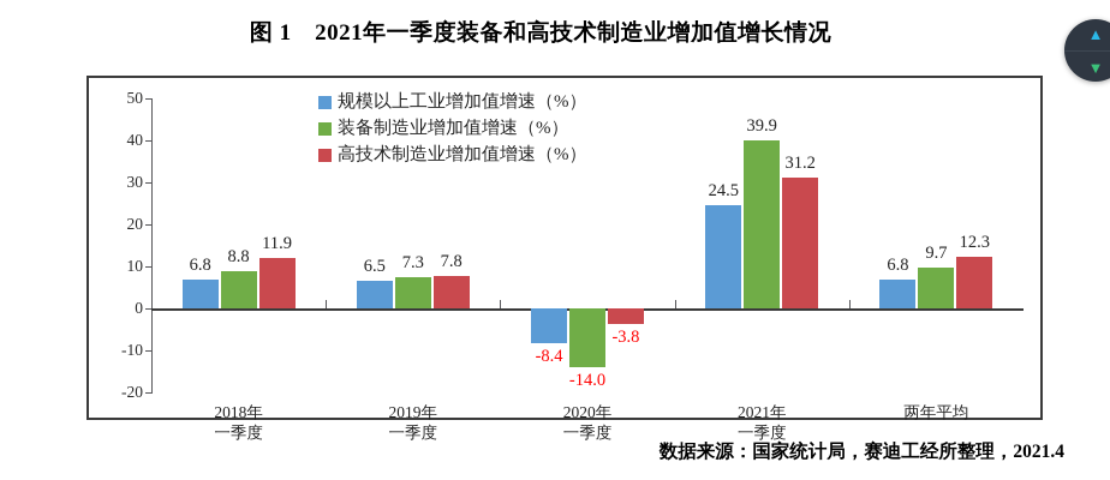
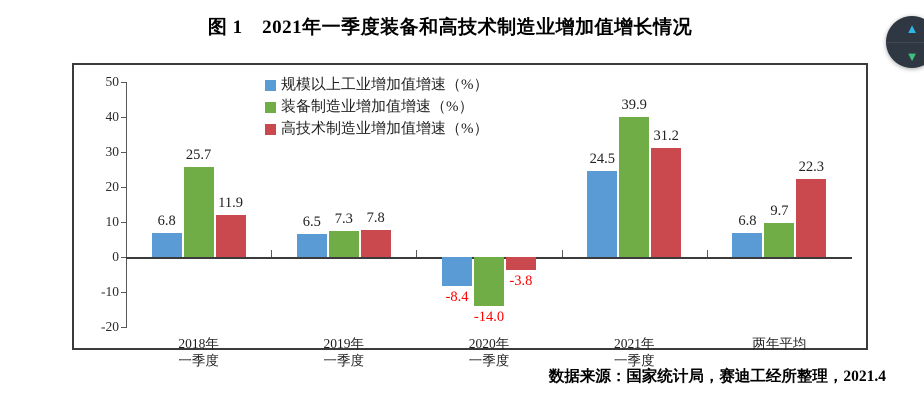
装备制造业增加值增速（%）/2018年 一季度: 8.8 -> 25.7
高技术制造业增加值增速（%）/两年平均: 12.3 -> 22.3
